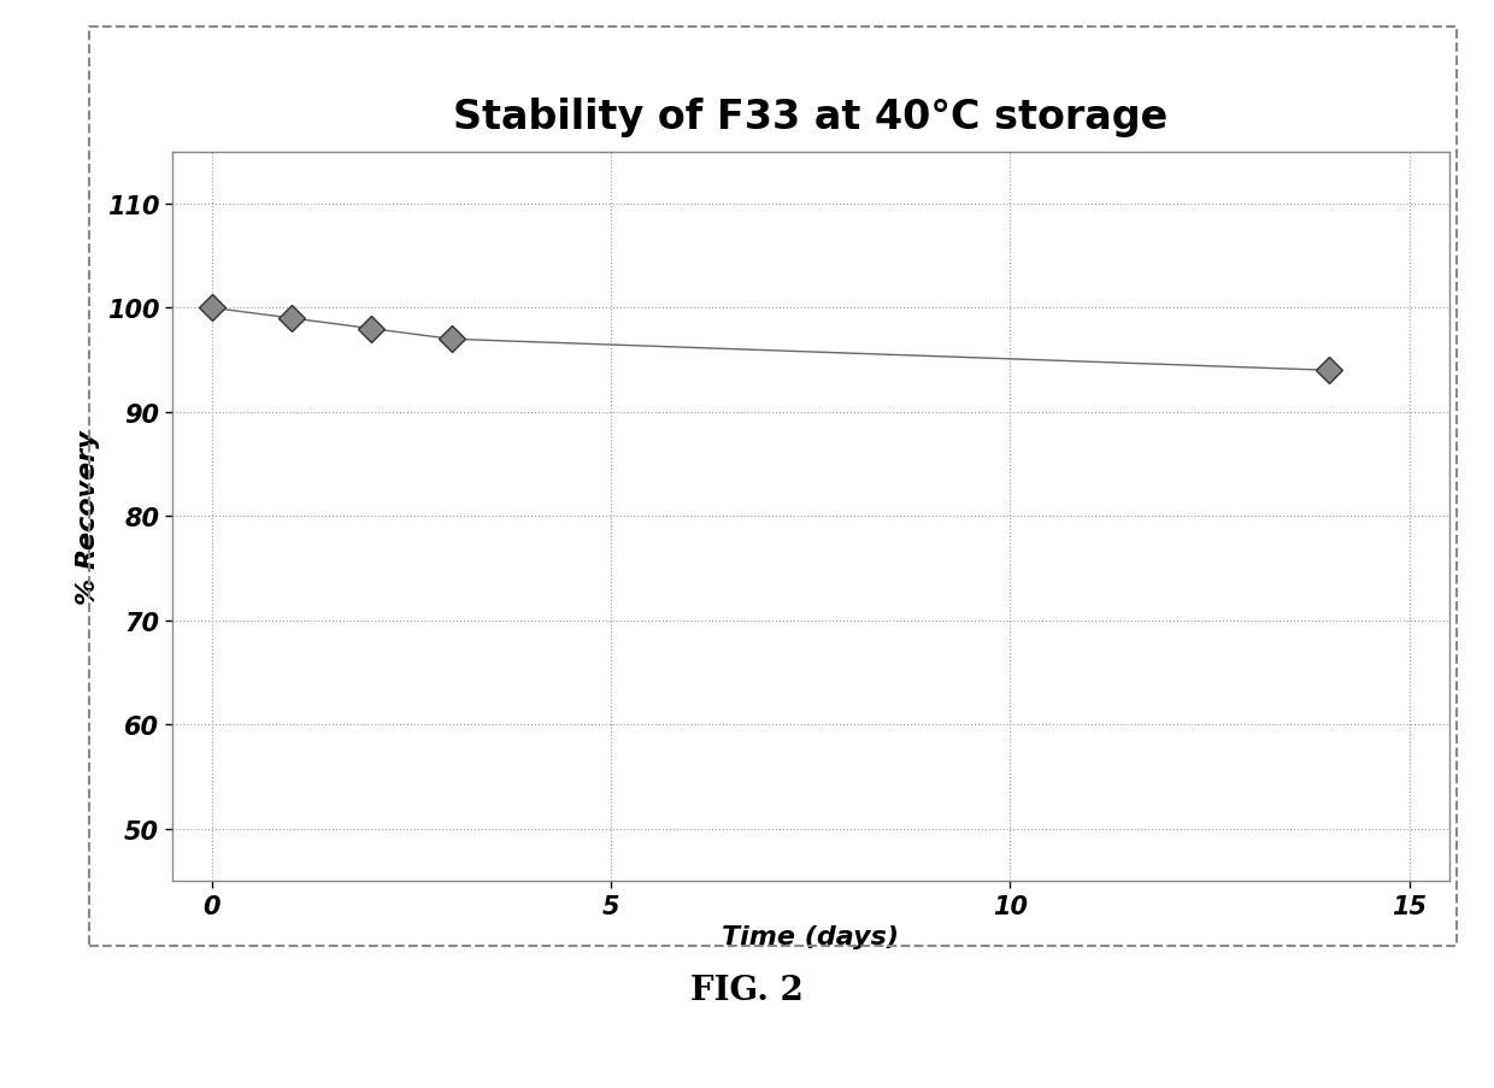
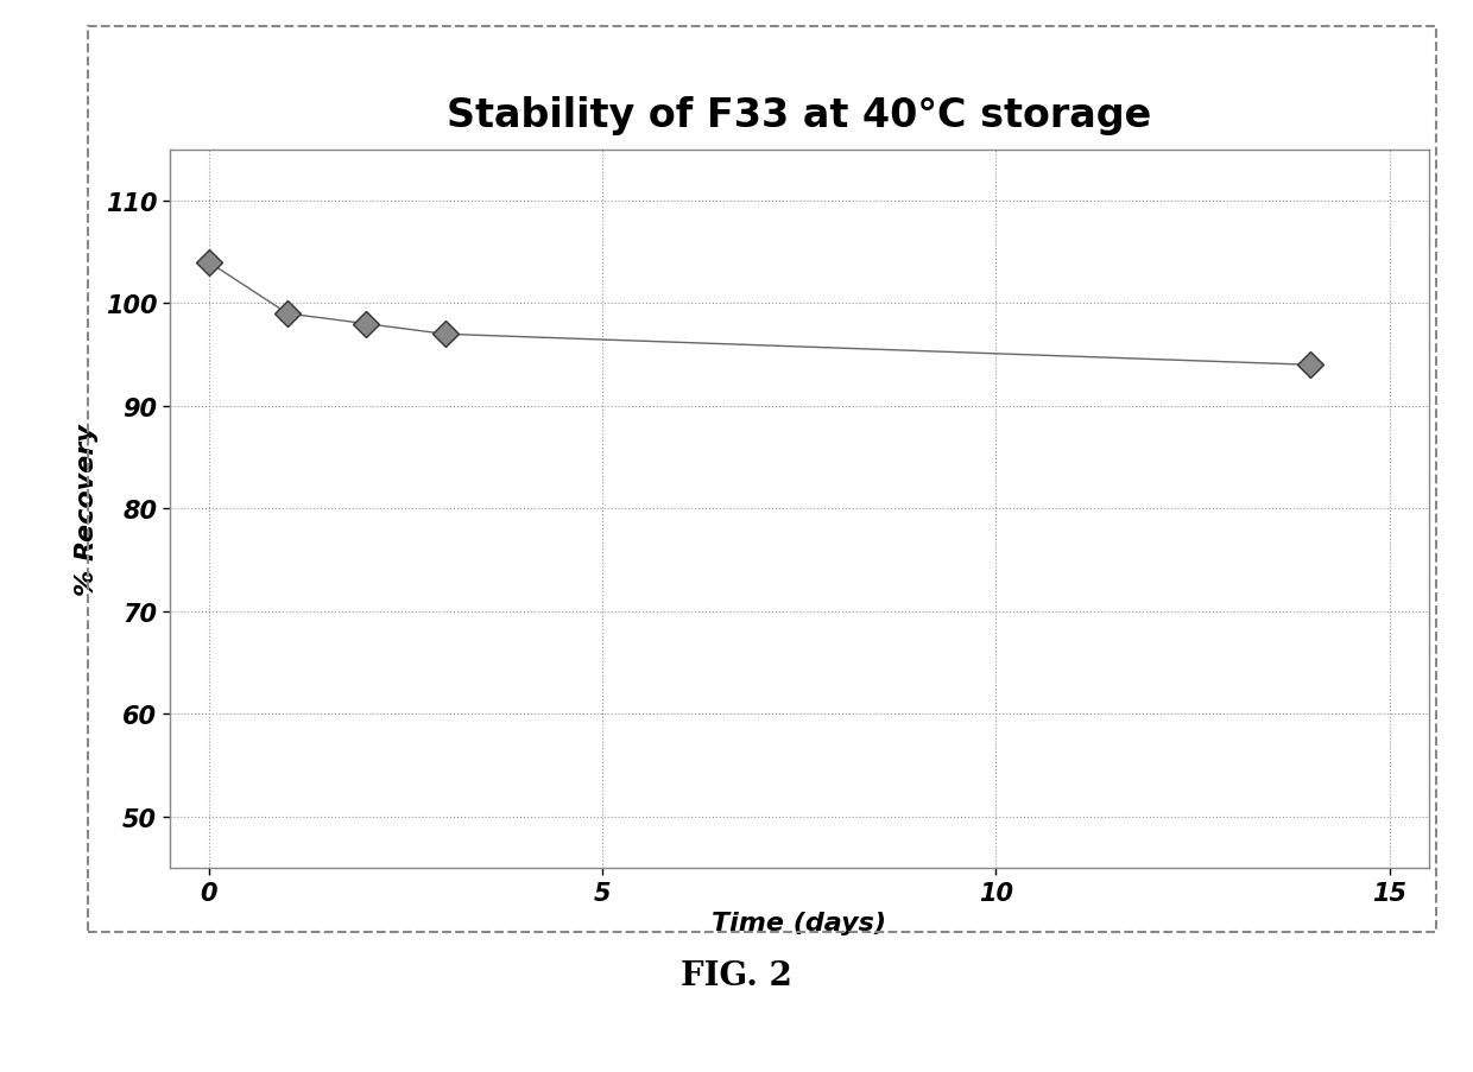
0: 100 -> 104
